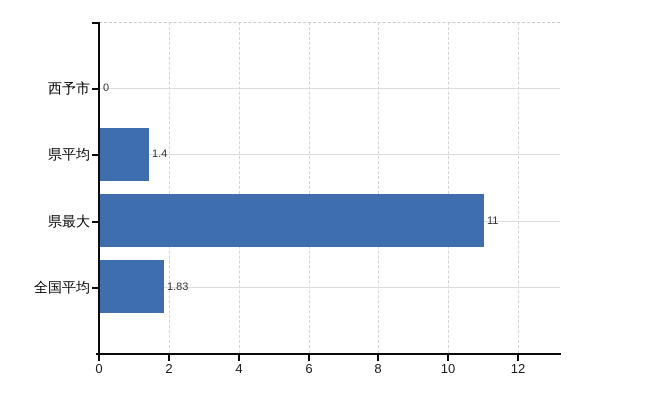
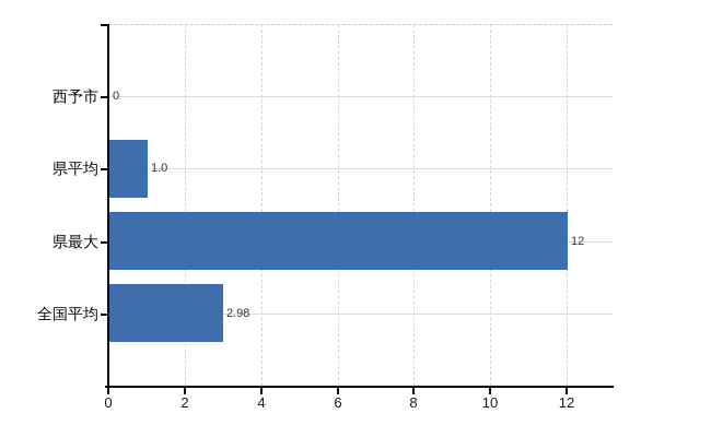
県平均: 1.4 -> 1.0
県最大: 11 -> 12
全国平均: 1.83 -> 2.98
